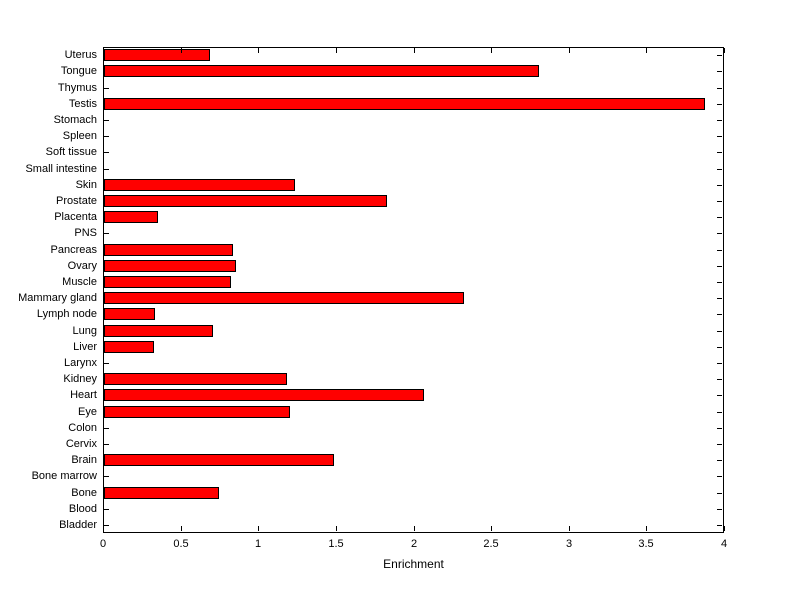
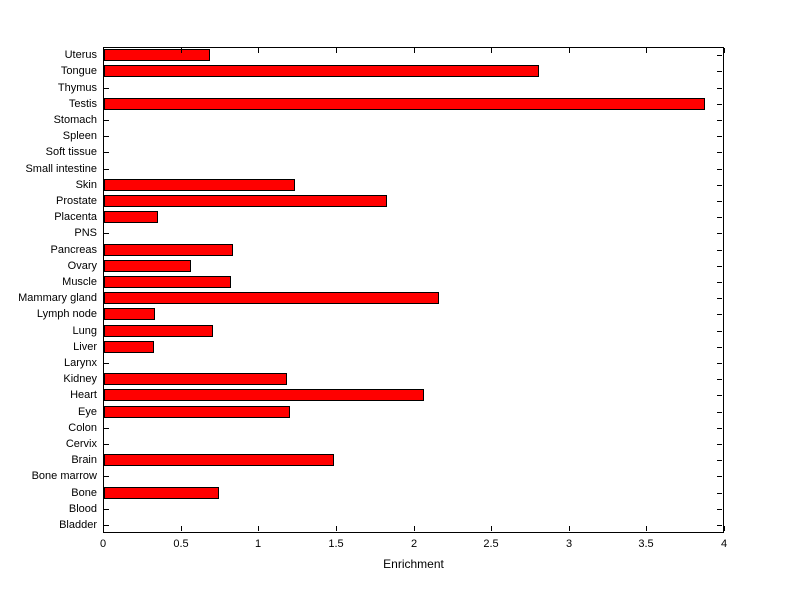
Ovary: 0.85 -> 0.56
Mammary gland: 2.32 -> 2.16
